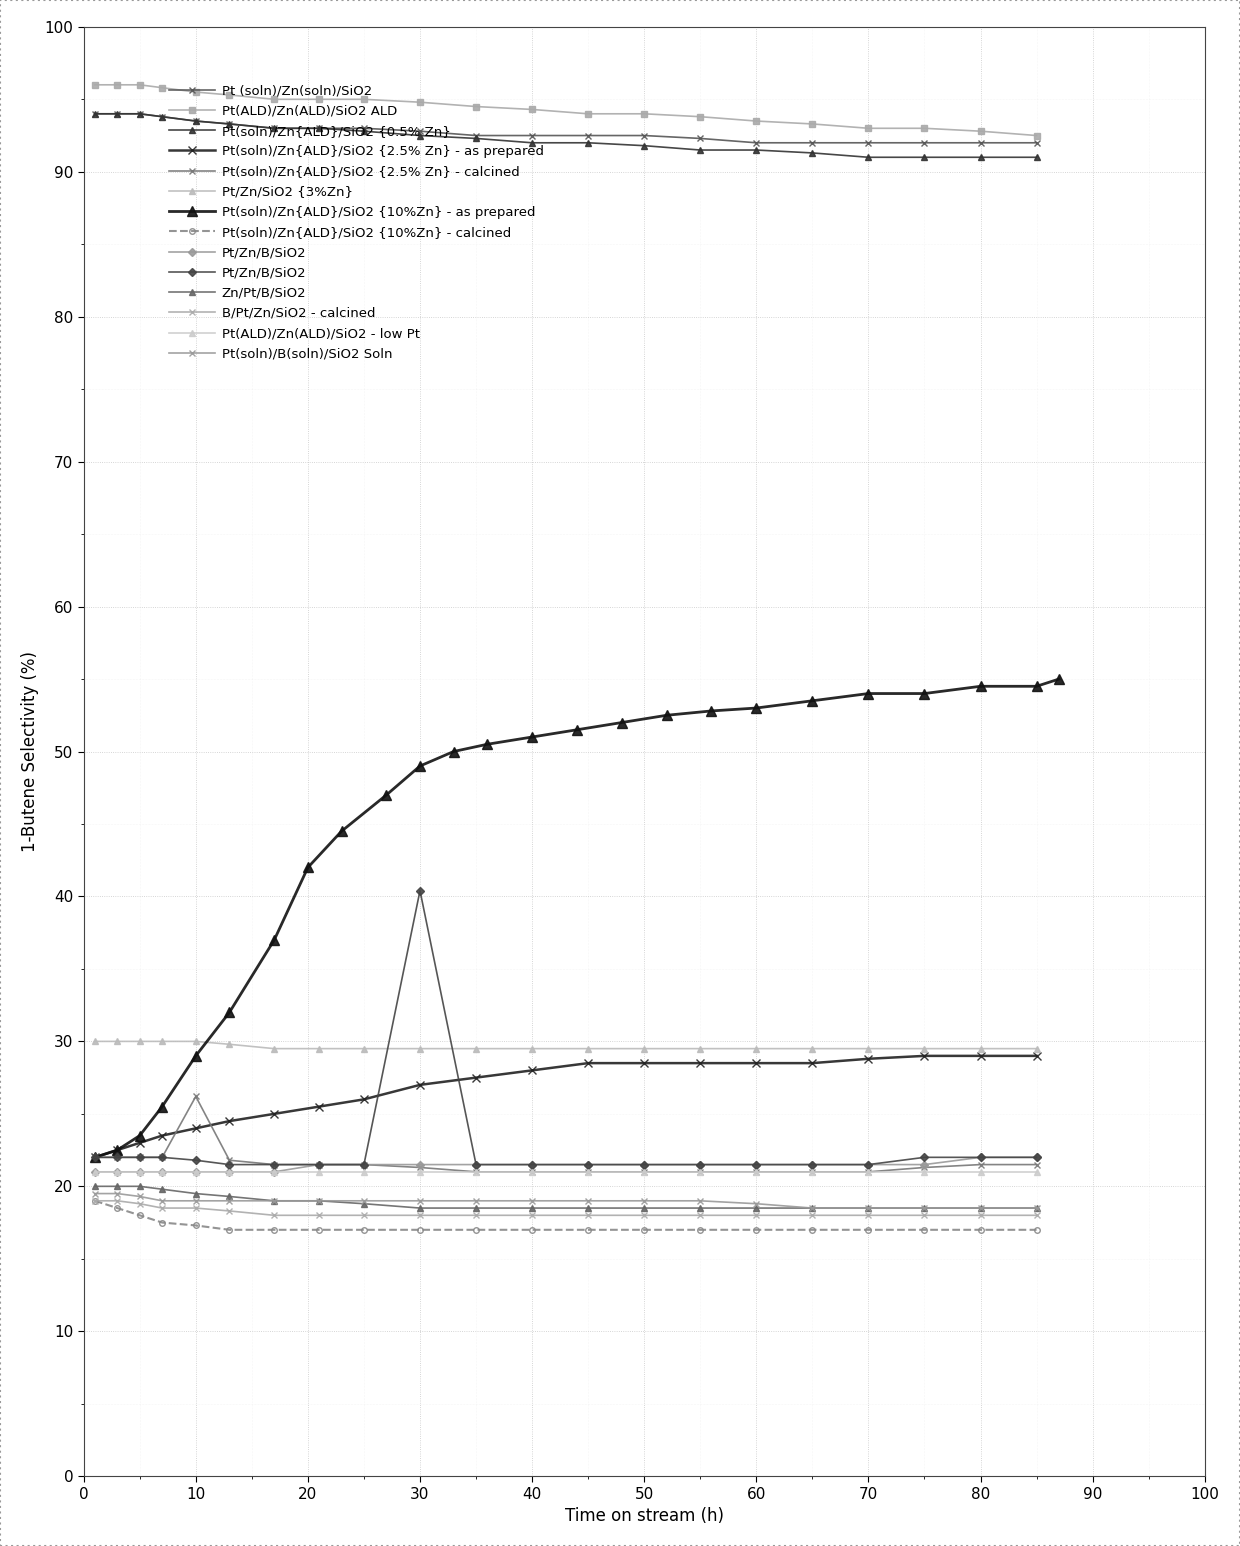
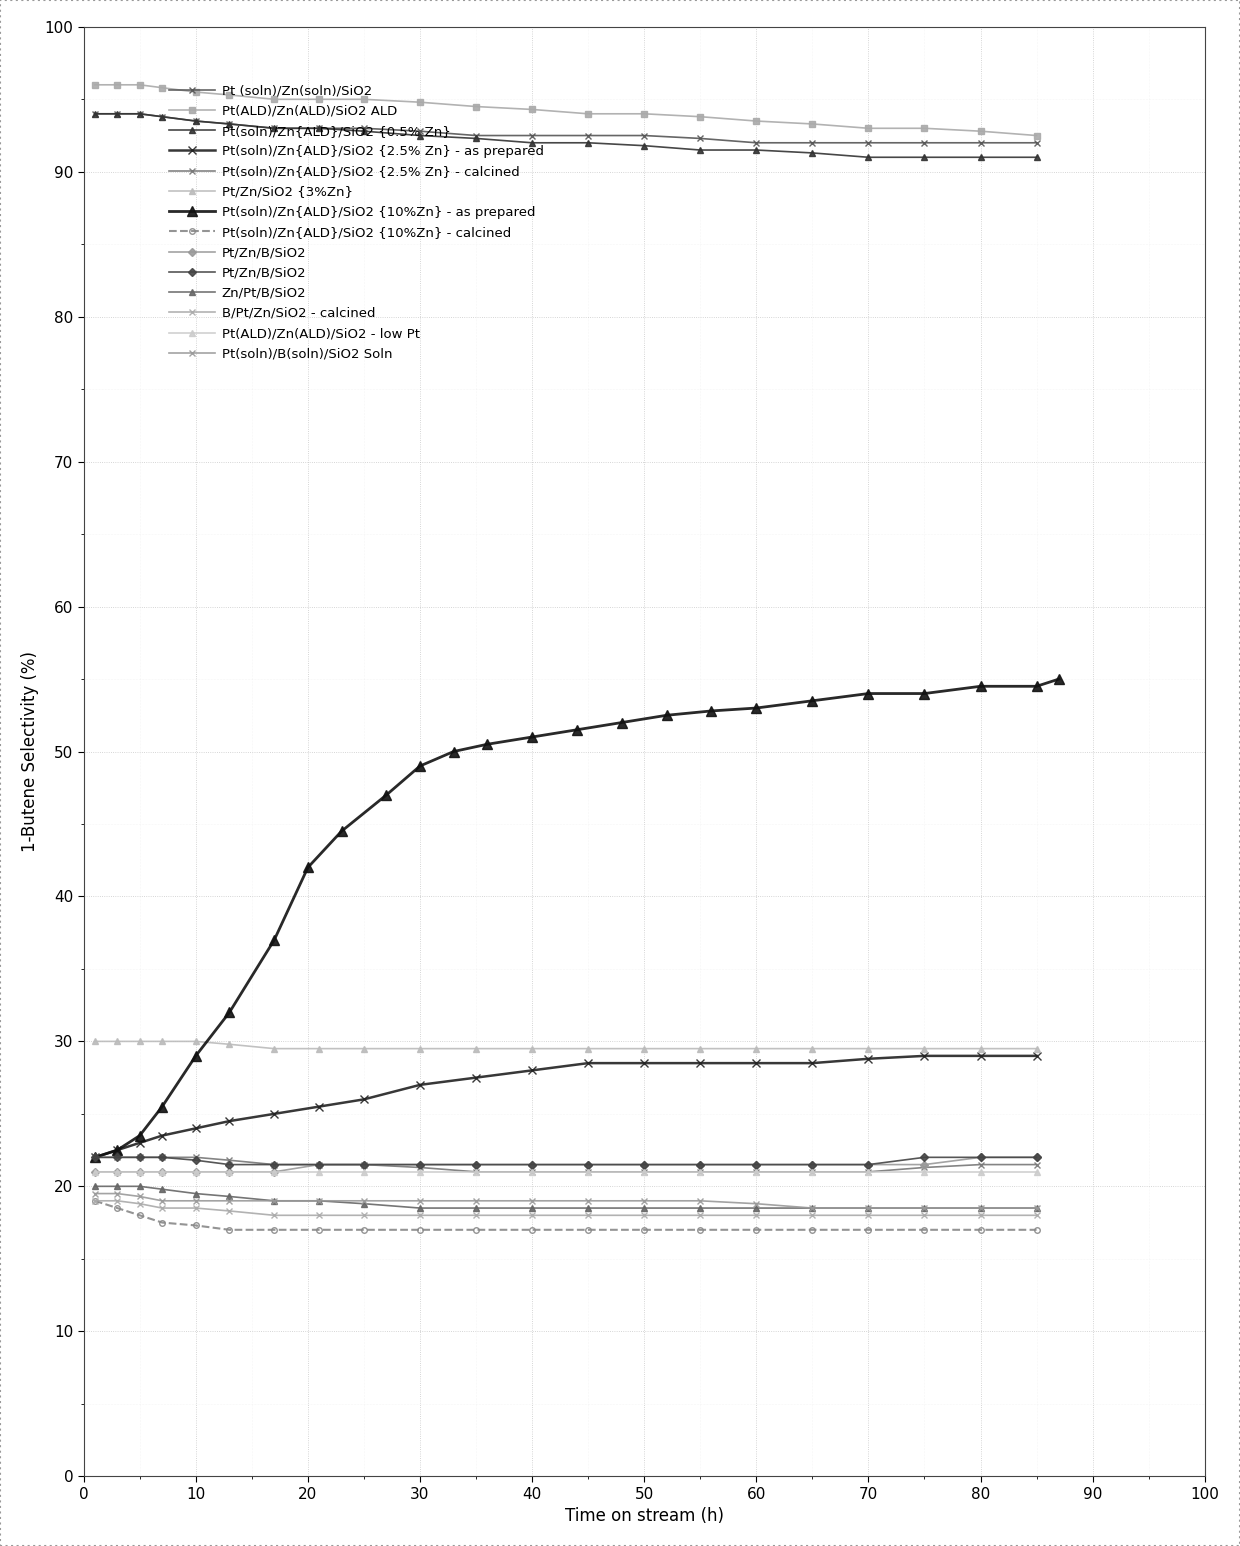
Pt(soln)/Zn{ALD}/SiO2 {2.5% Zn} - calcined/10: 26.2 -> 22.0
Pt/Zn/B/SiO2/30: 40.4 -> 21.5
